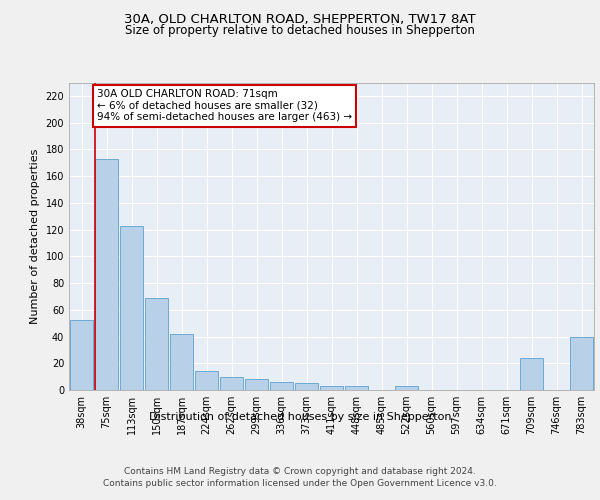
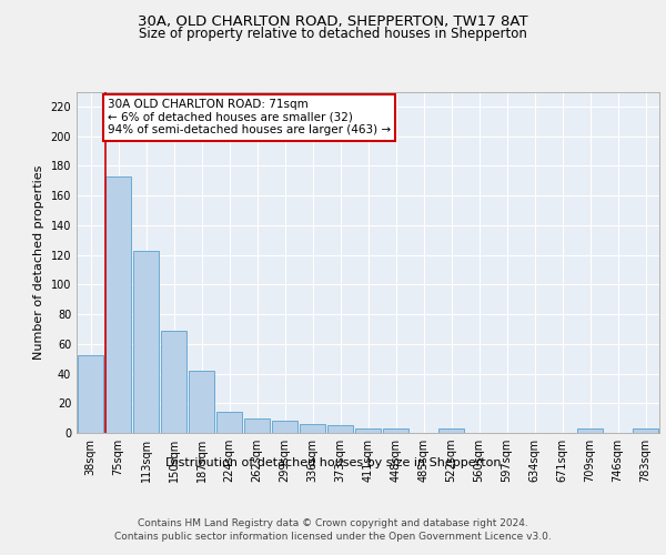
709sqm: 24 -> 3
783sqm: 40 -> 3
